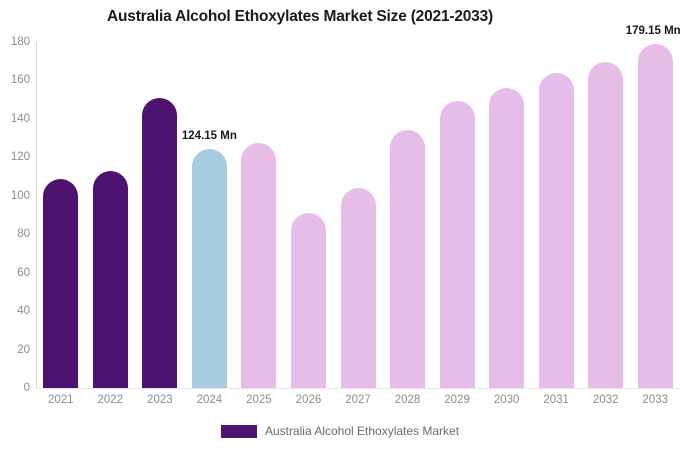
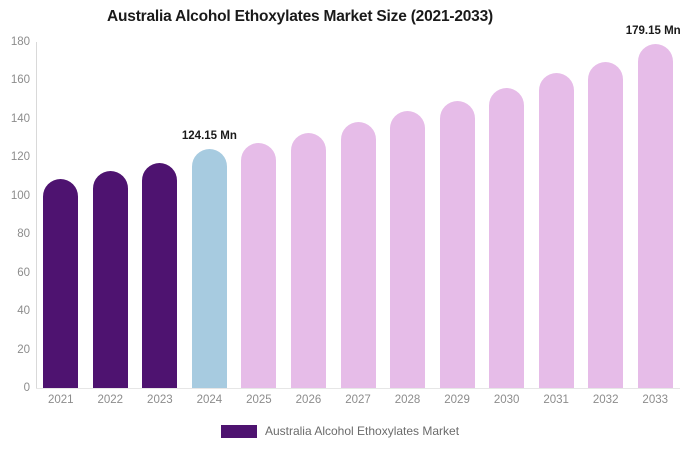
2023: 151 -> 117
2026: 91 -> 132
2027: 104 -> 138
2028: 134 -> 144
